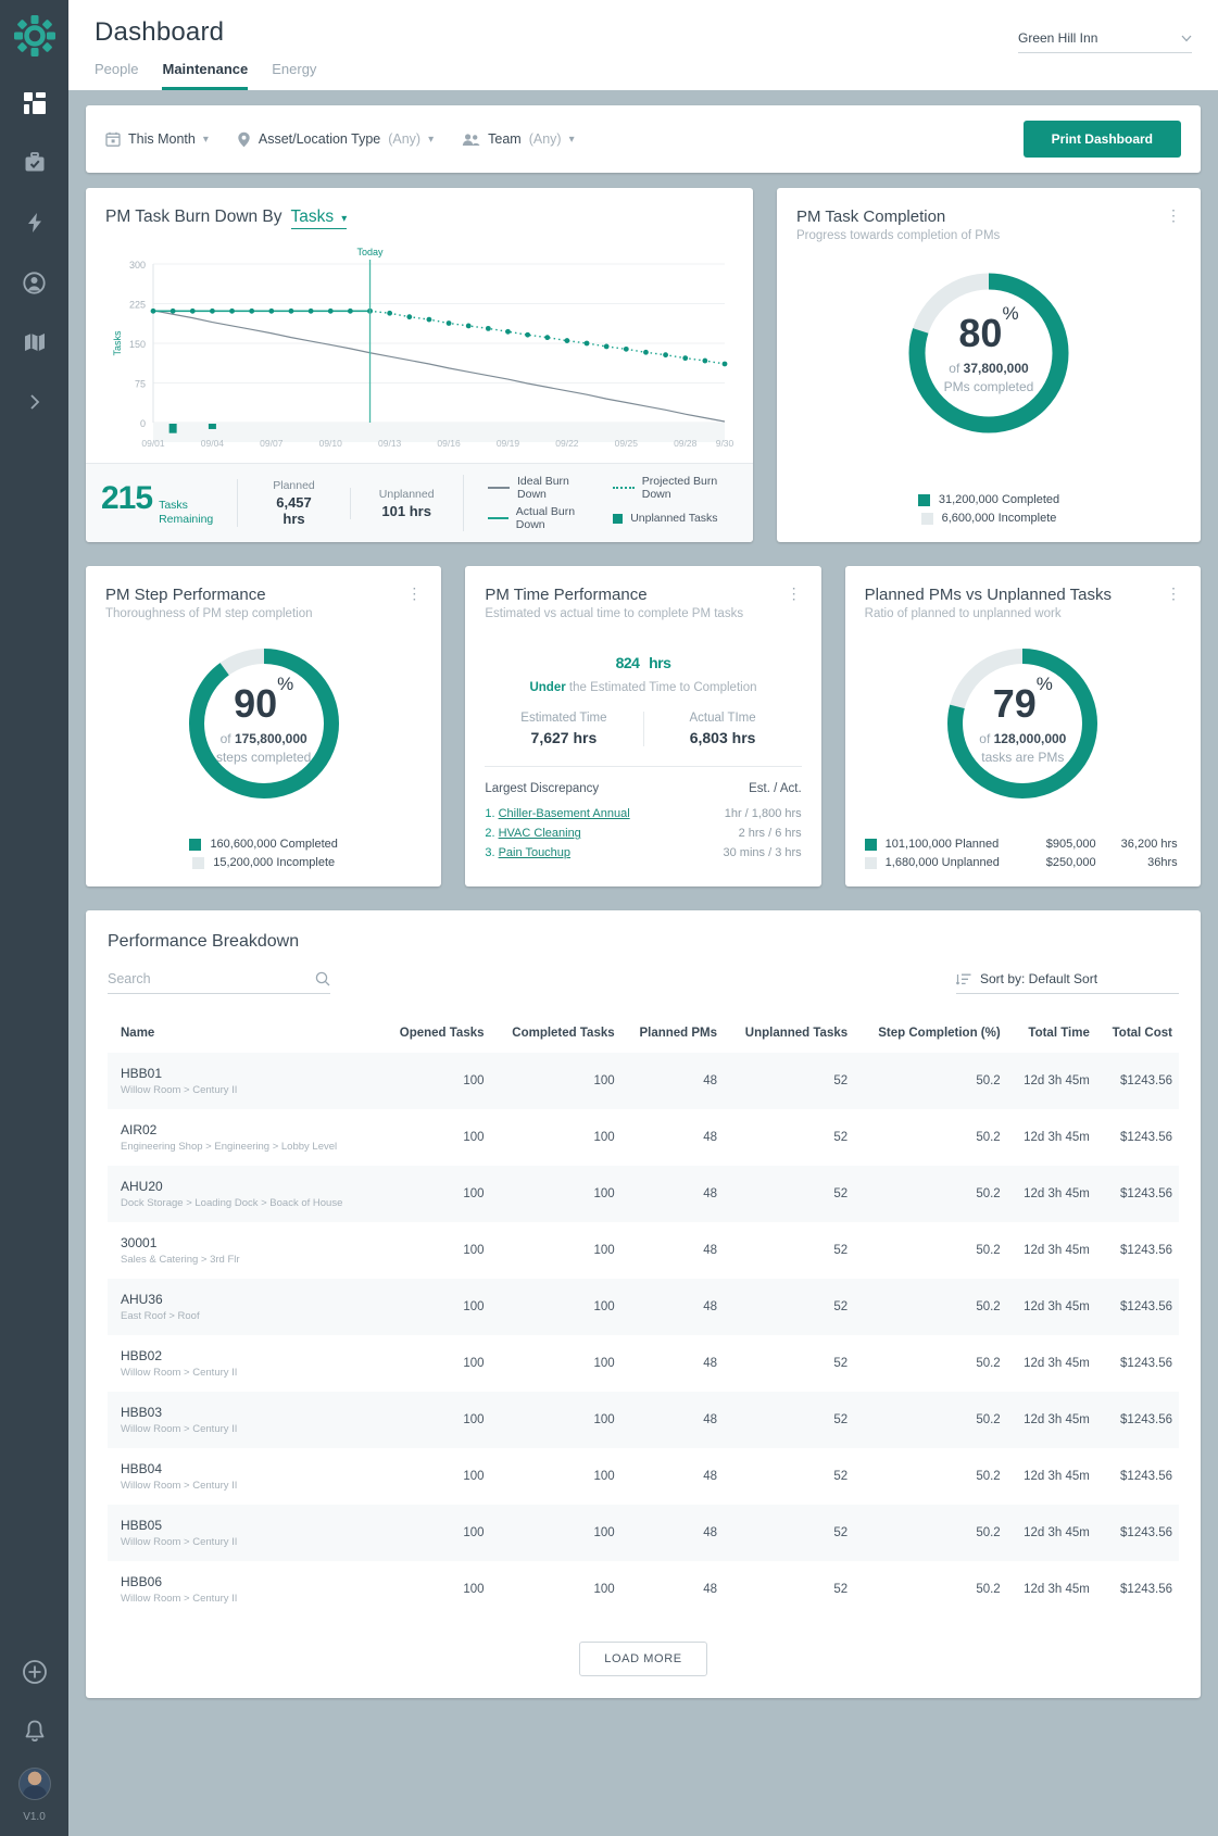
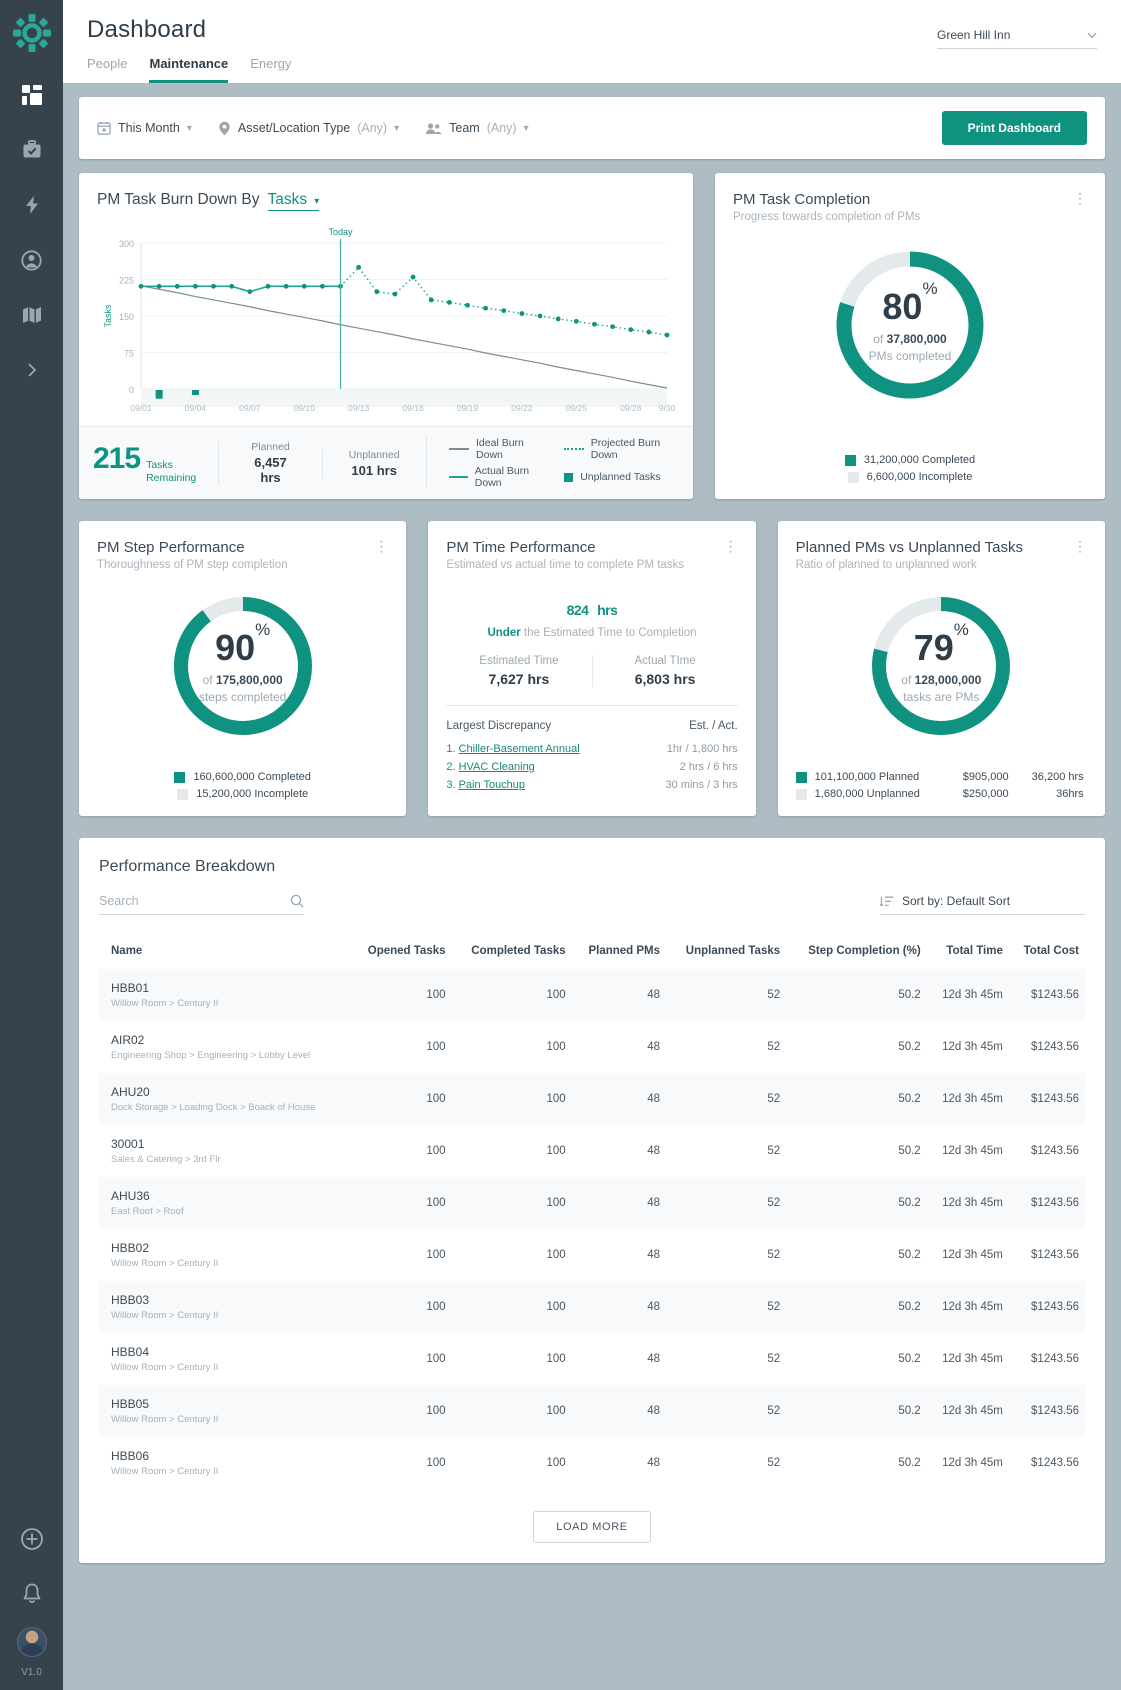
Actual Burn Down/09/07: 210 -> 200
Projected Burn Down/09/13: 210 -> 250
Projected Burn Down/09/16: 190 -> 230
